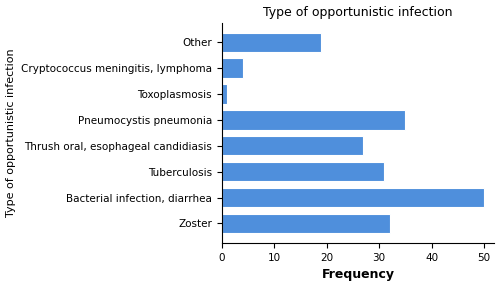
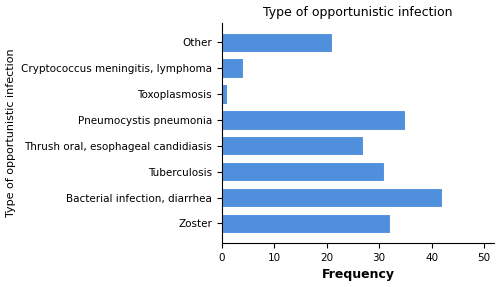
Other: 19 -> 21
Bacterial infection, diarrhea: 50 -> 42
